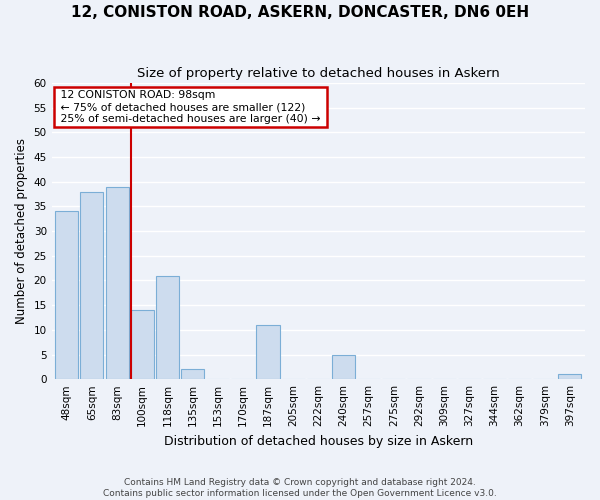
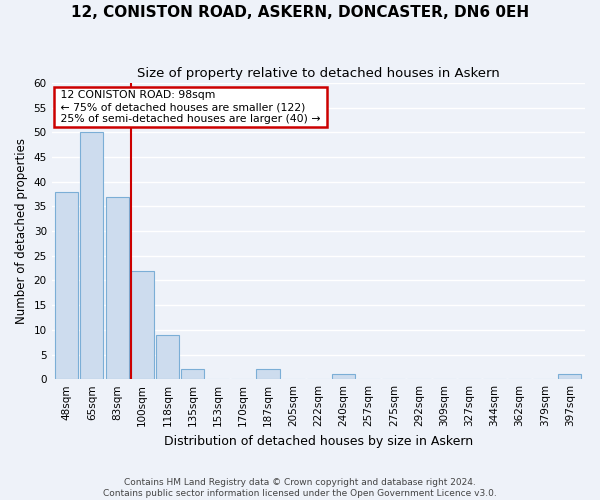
48sqm: 34 -> 38
65sqm: 38 -> 50
83sqm: 39 -> 37
100sqm: 14 -> 22
118sqm: 21 -> 9
187sqm: 11 -> 2
240sqm: 5 -> 1
